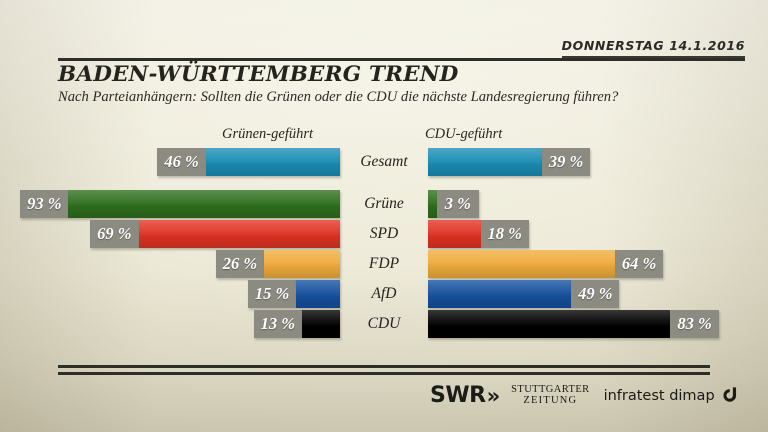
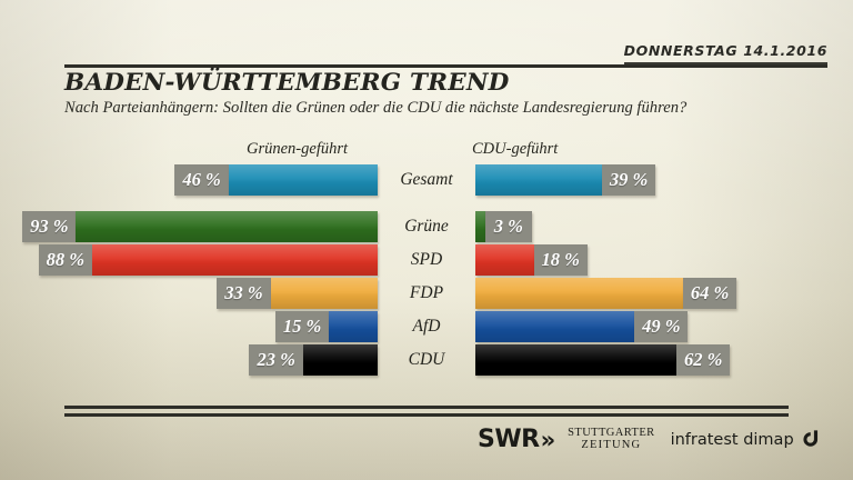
Grünen-geführt/SPD: 69 -> 88
Grünen-geführt/FDP: 26 -> 33
Grünen-geführt/CDU: 13 -> 23
CDU-geführt/CDU: 83 -> 62
